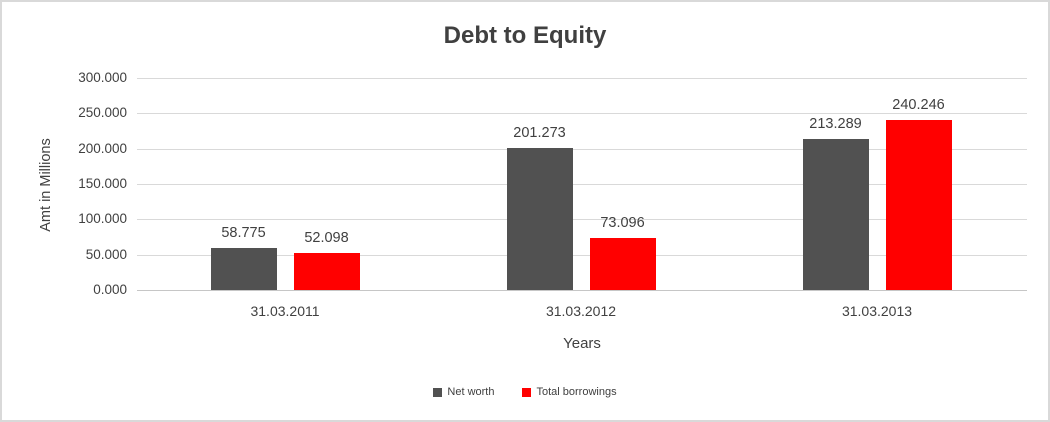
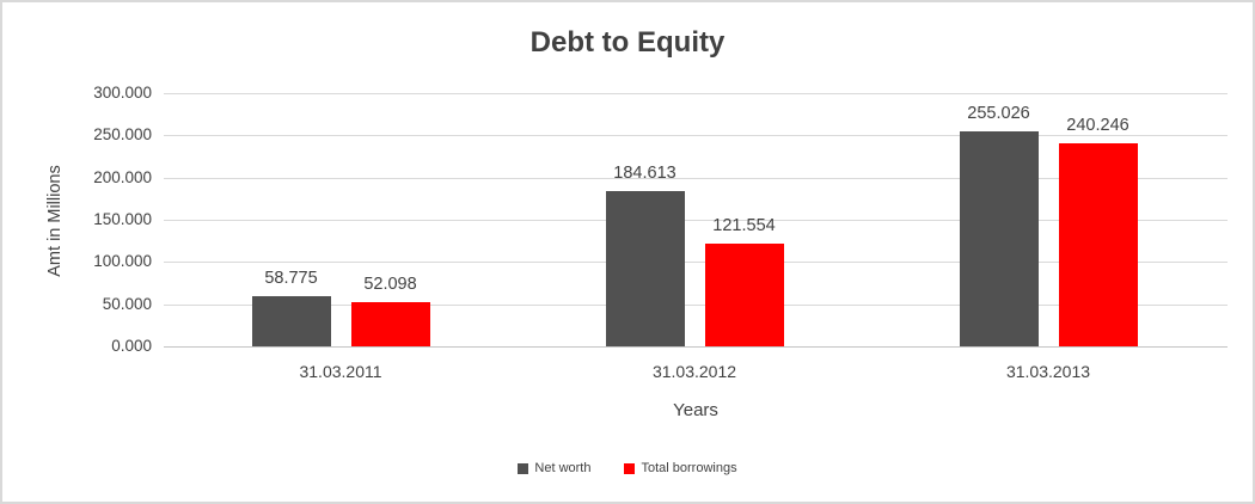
Net worth/31.03.2012: 201.273 -> 184.613
Total borrowings/31.03.2012: 73.096 -> 121.554
Net worth/31.03.2013: 213.289 -> 255.026
